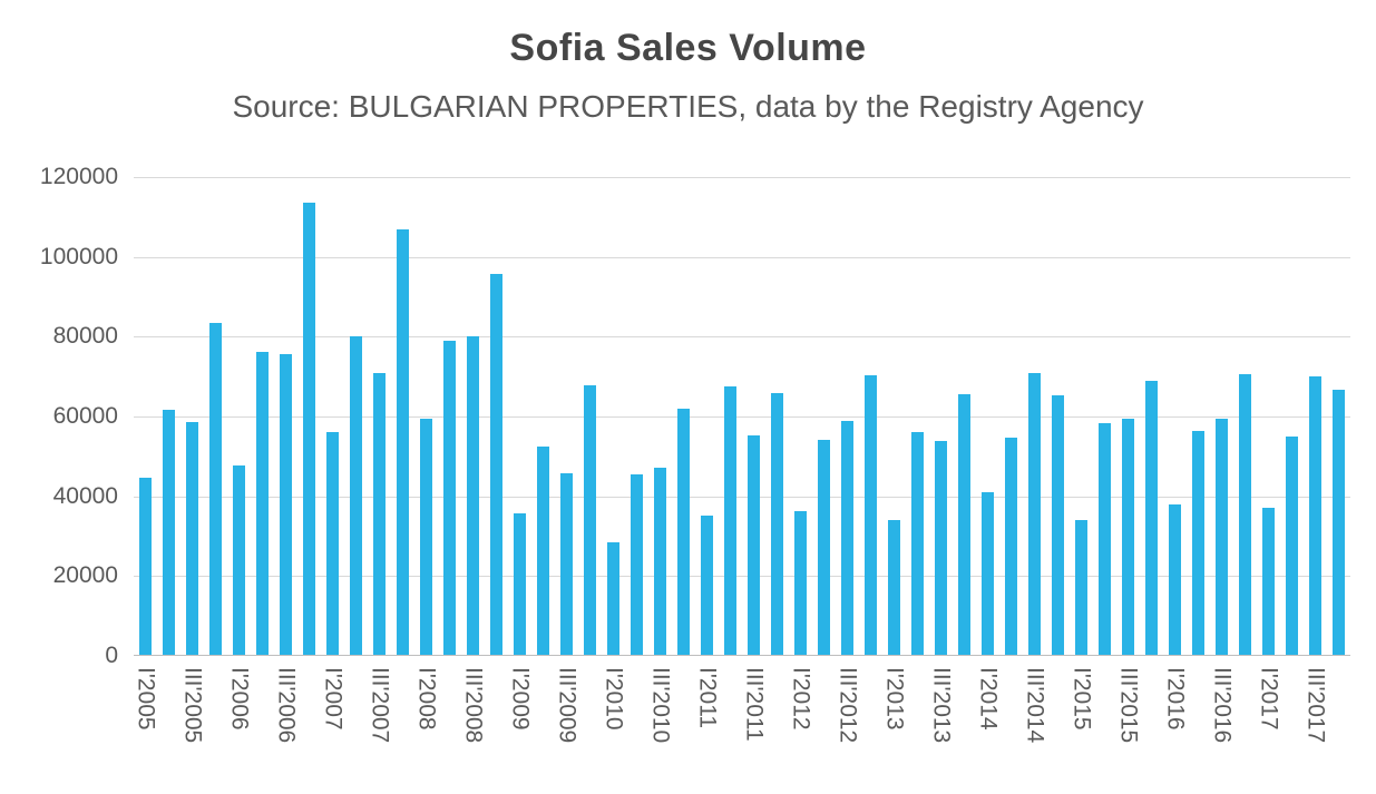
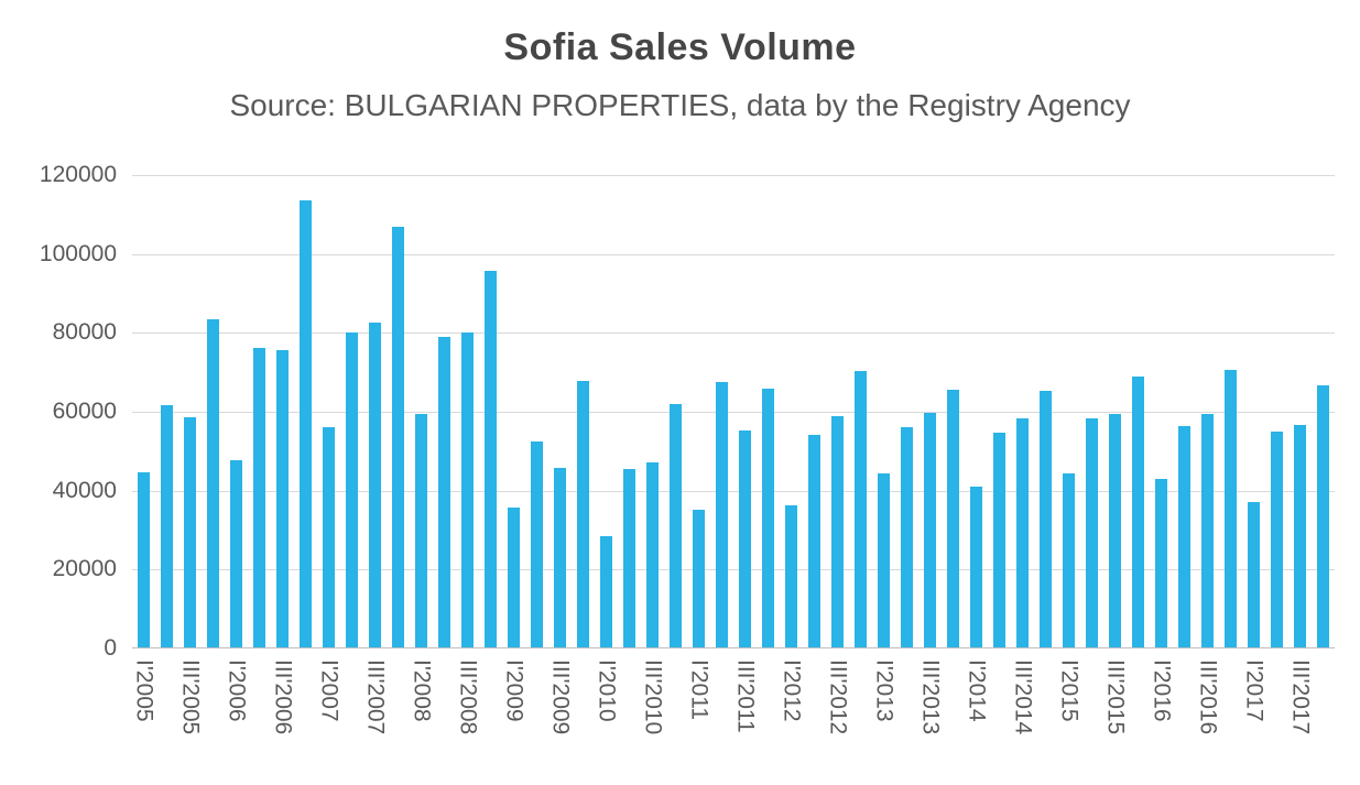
III'2007: 71000 -> 82000
I'2013: 34000 -> 44000
III'2013: 54000 -> 60000
III'2014: 71000 -> 58000
I'2015: 34000 -> 44000
I'2016: 38000 -> 43000
III'2017: 70000 -> 57000
